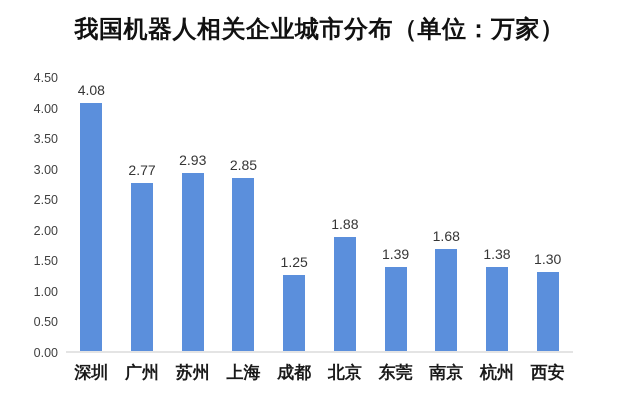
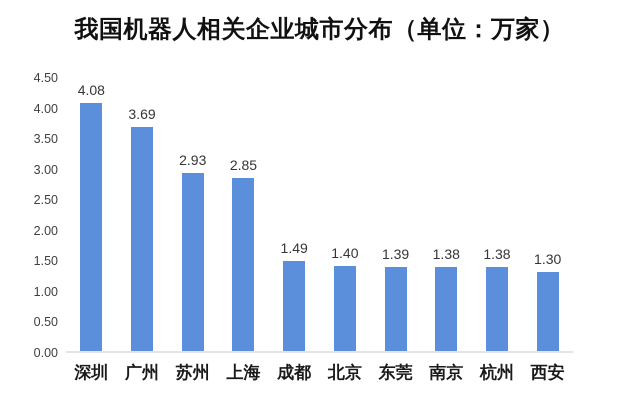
广州: 2.77 -> 3.69
成都: 1.25 -> 1.49
北京: 1.88 -> 1.40
南京: 1.68 -> 1.38
